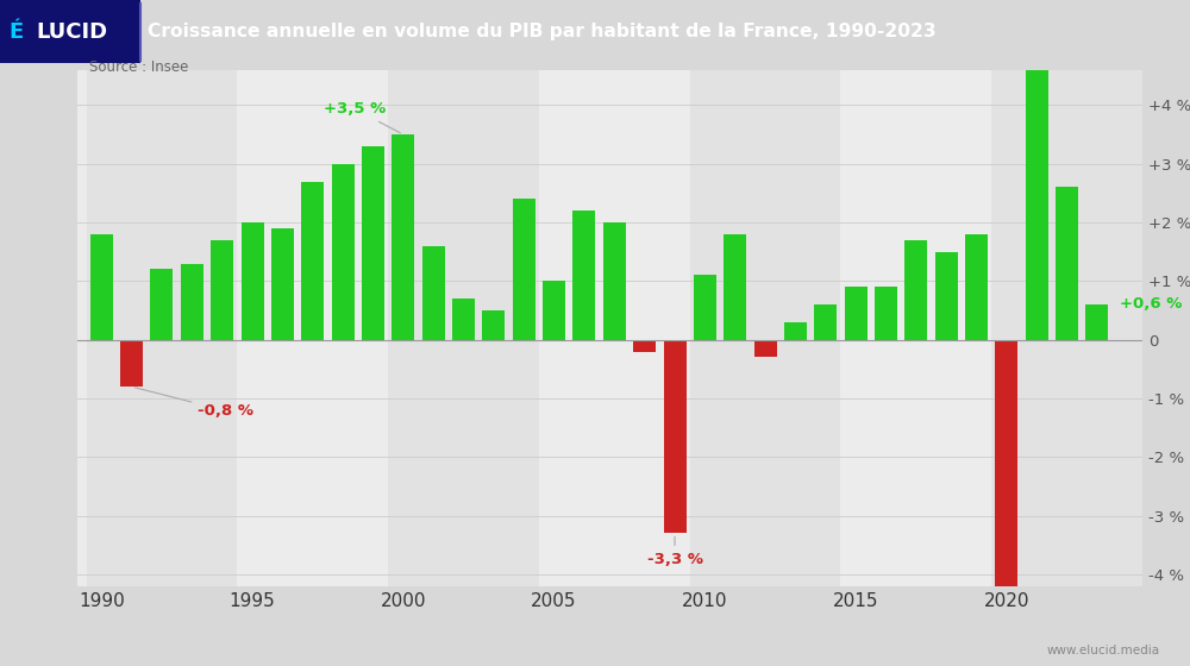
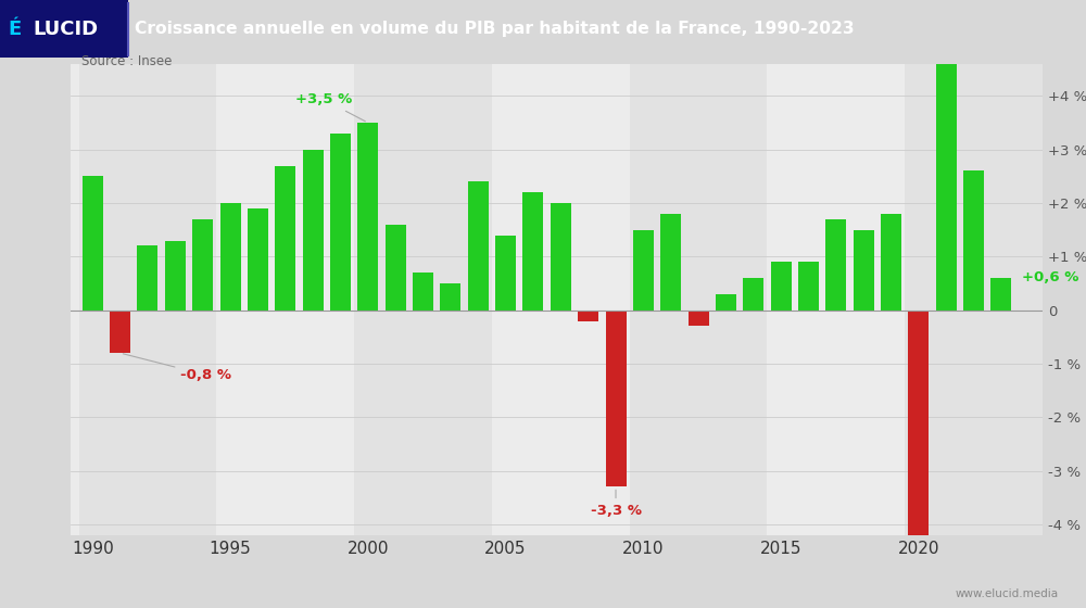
1990: 1.8 % -> 2.5 %
2005: 1.0 % -> 1.4 %
2010: 1.1 % -> 1.5 %
